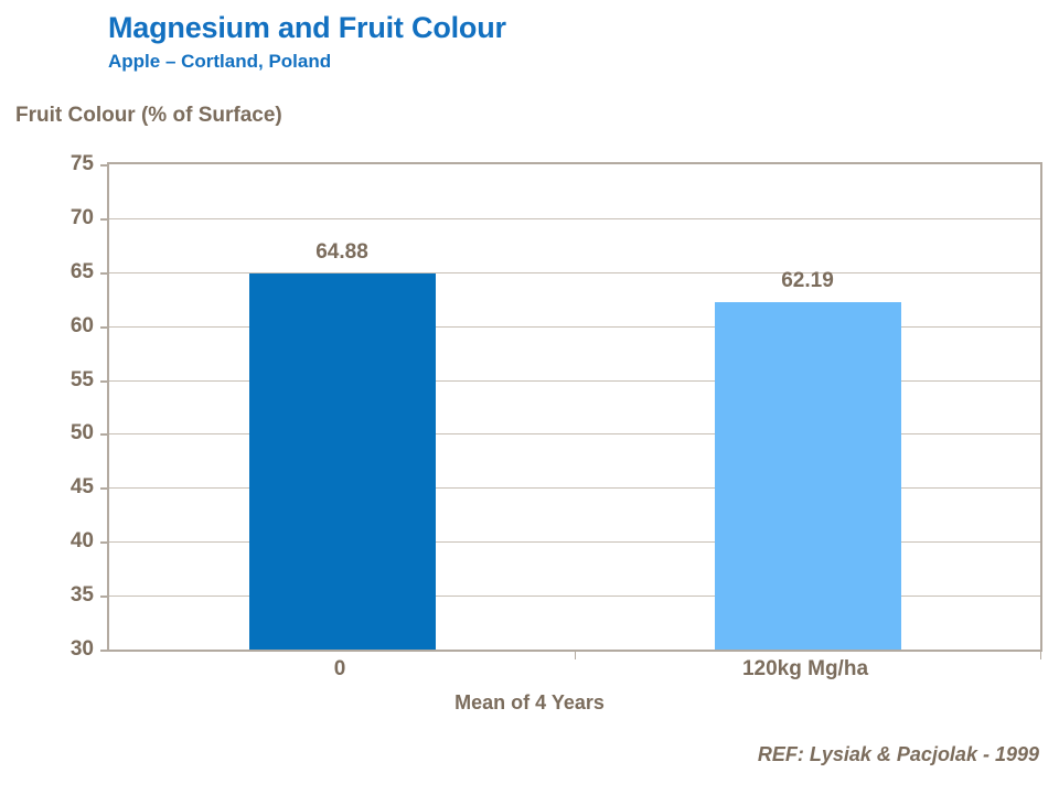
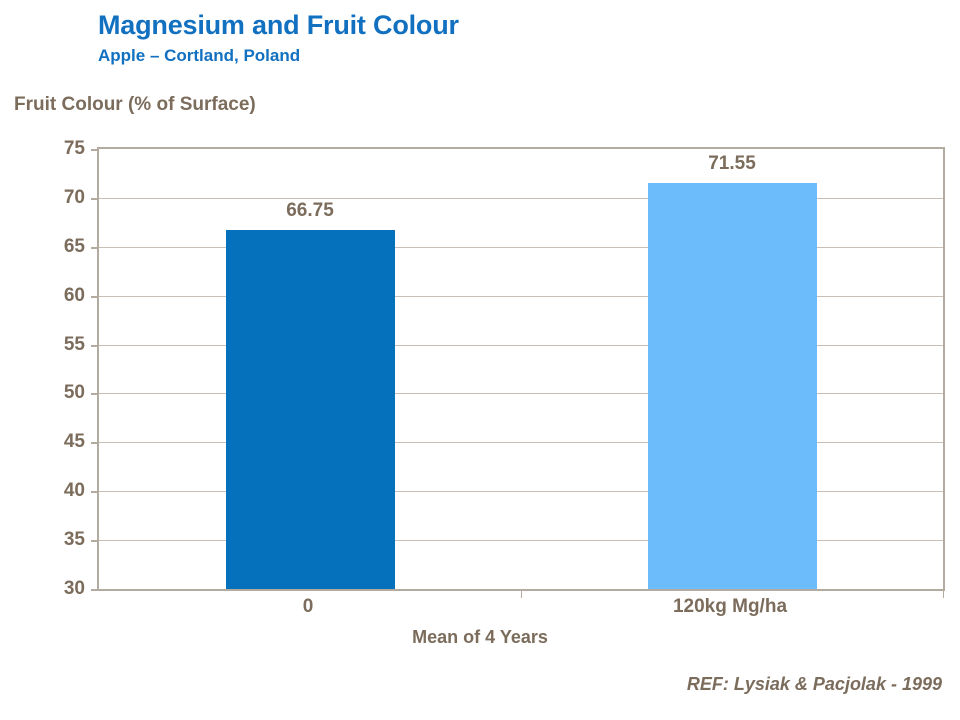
0: 64.88 -> 66.75
120kg Mg/ha: 62.19 -> 71.55
